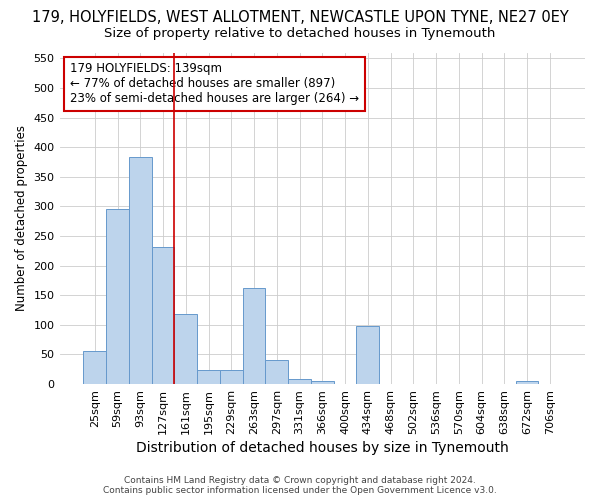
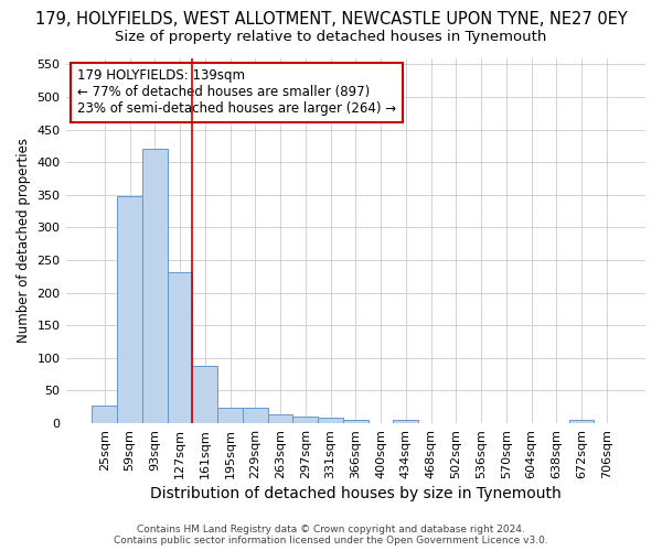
25sqm: 56 -> 27
59sqm: 296 -> 348
93sqm: 384 -> 420
161sqm: 118 -> 88
263sqm: 162 -> 13
297sqm: 40 -> 11
434sqm: 98 -> 5
